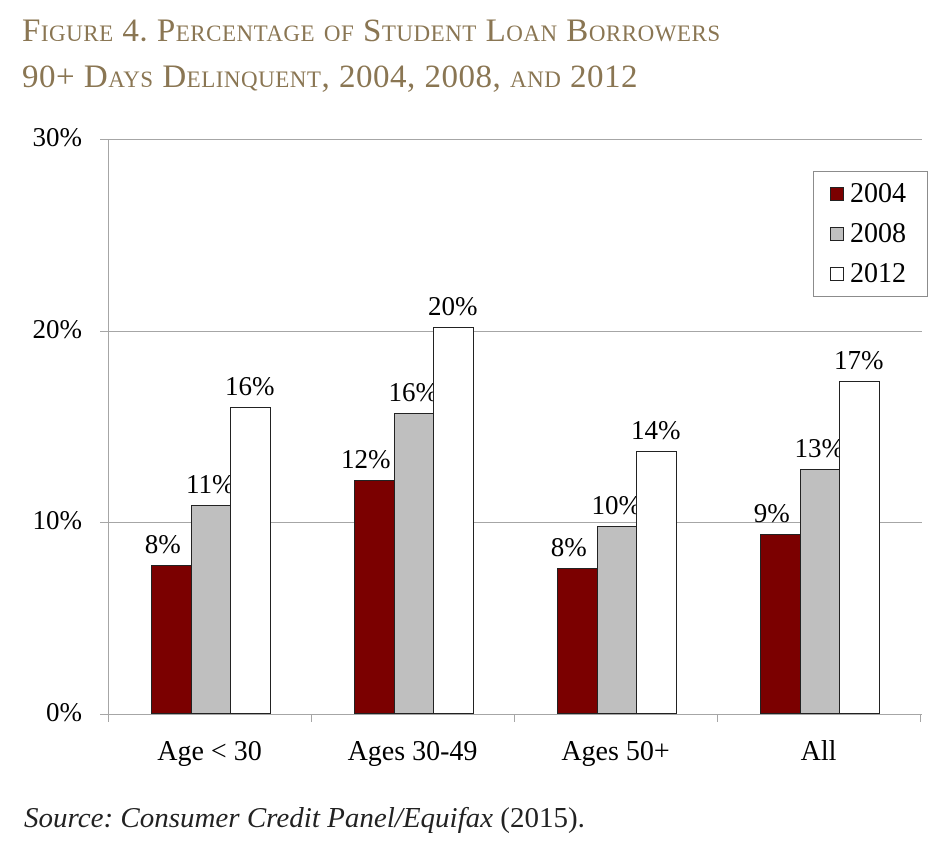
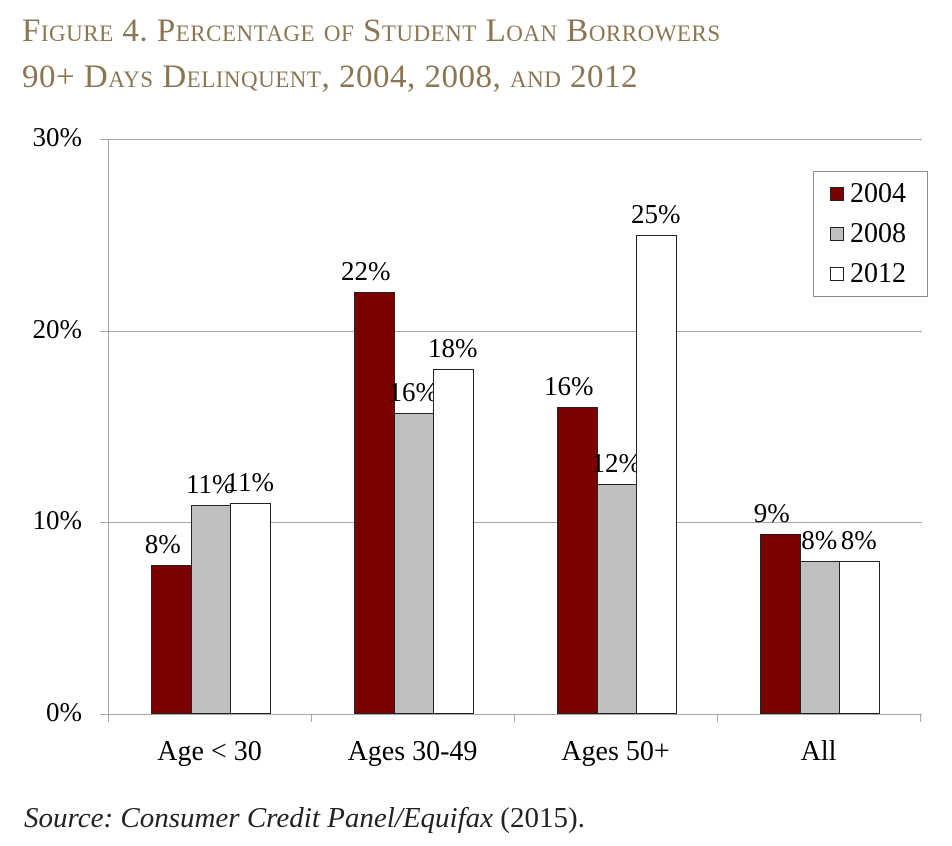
2012/Age < 30: 16% -> 11%
2004/Ages 30-49: 12% -> 22%
2012/Ages 30-49: 20% -> 18%
2004/Ages 50+: 8% -> 16%
2008/Ages 50+: 10% -> 12%
2012/Ages 50+: 14% -> 25%
2008/All: 13% -> 8%
2012/All: 17% -> 8%
